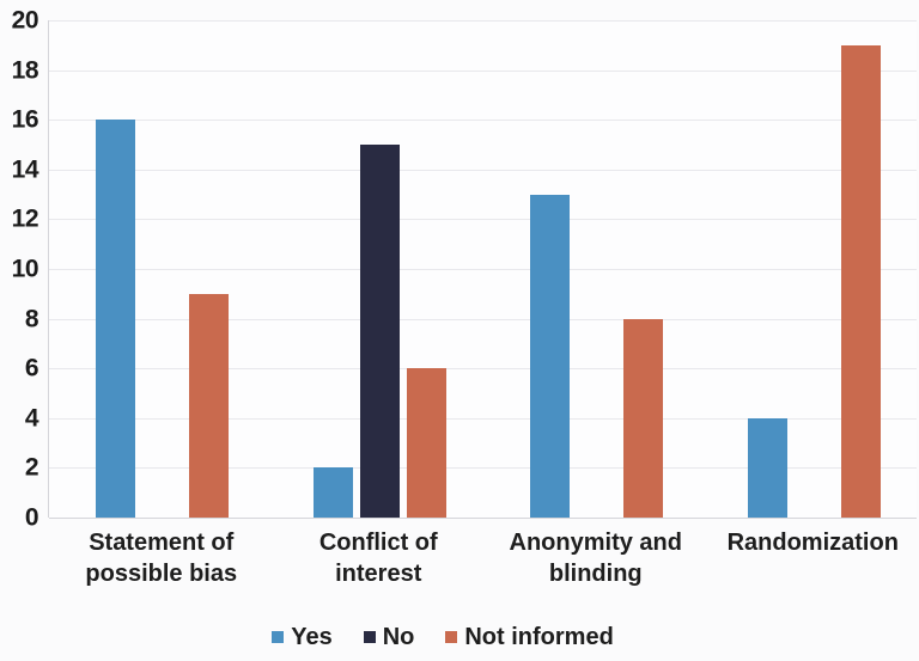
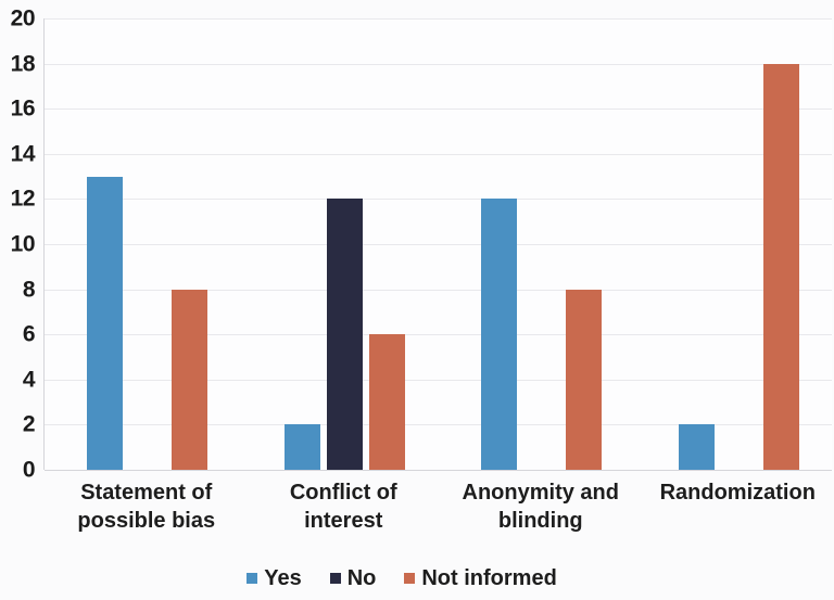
Yes/Statement of possible bias: 16 -> 13
Not informed/Statement of possible bias: 9 -> 8
No/Conflict of interest: 15 -> 12
Yes/Anonymity and blinding: 13 -> 12
Yes/Randomization: 4 -> 2
Not informed/Randomization: 19 -> 18
